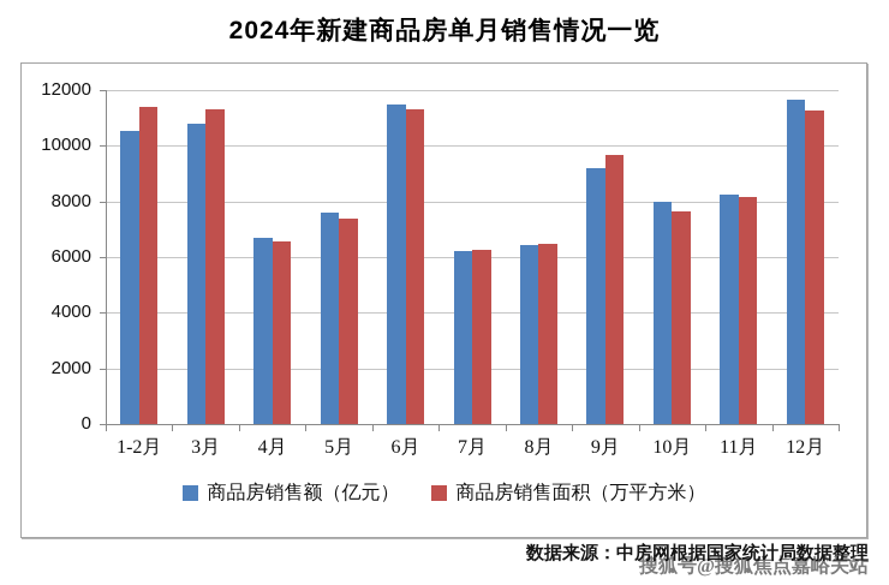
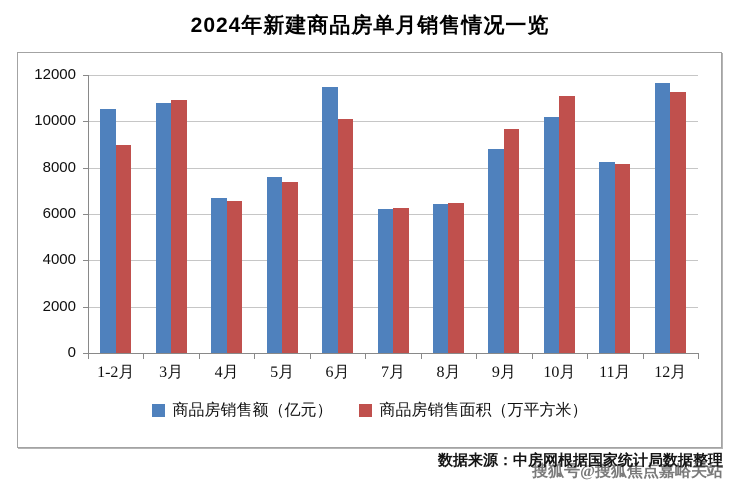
商品房销售面积（万平方米）/1-2月: 11400 -> 9000
商品房销售面积（万平方米）/3月: 11300 -> 10900
商品房销售面积（万平方米）/6月: 11300 -> 10100
商品房销售额（亿元）/9月: 9200 -> 8800
商品房销售额（亿元）/10月: 8000 -> 10200
商品房销售面积（万平方米）/10月: 7600 -> 11100
